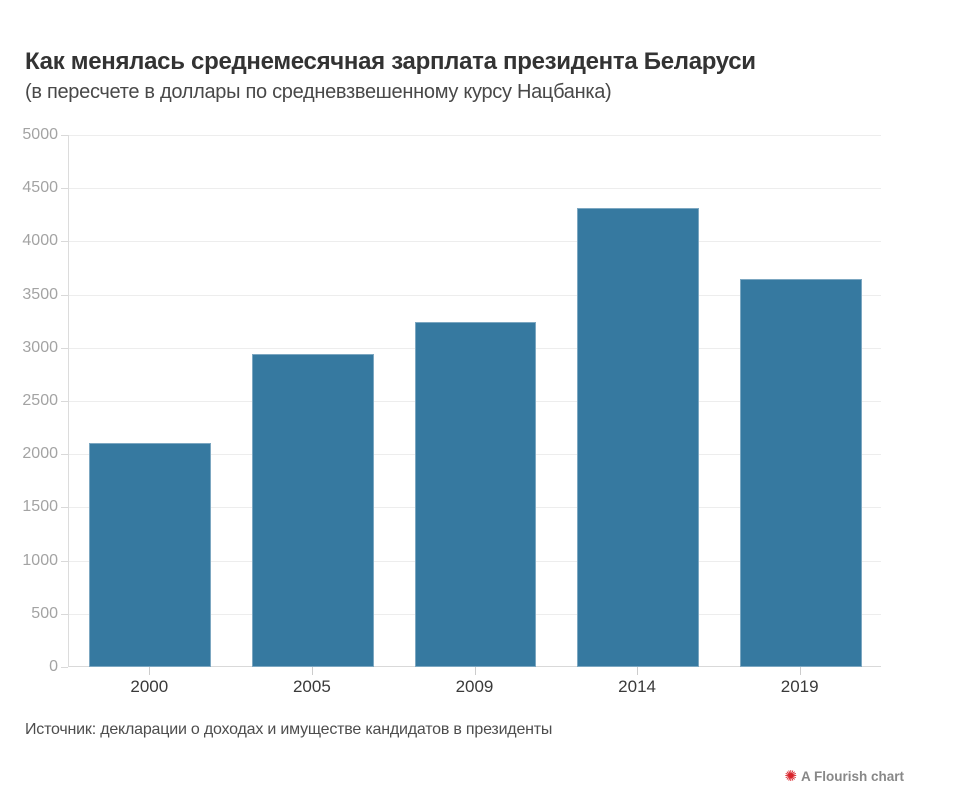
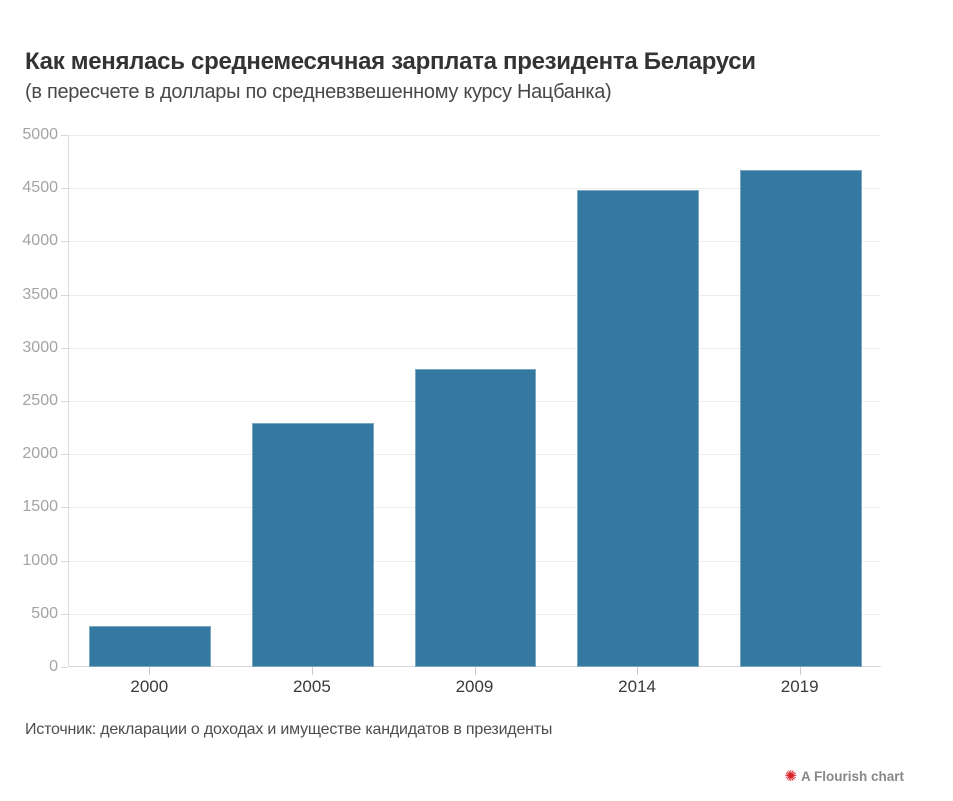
2000: 2110 -> 390
2005: 2940 -> 2290
2009: 3240 -> 2800
2014: 4310 -> 4480
2019: 3650 -> 4670
